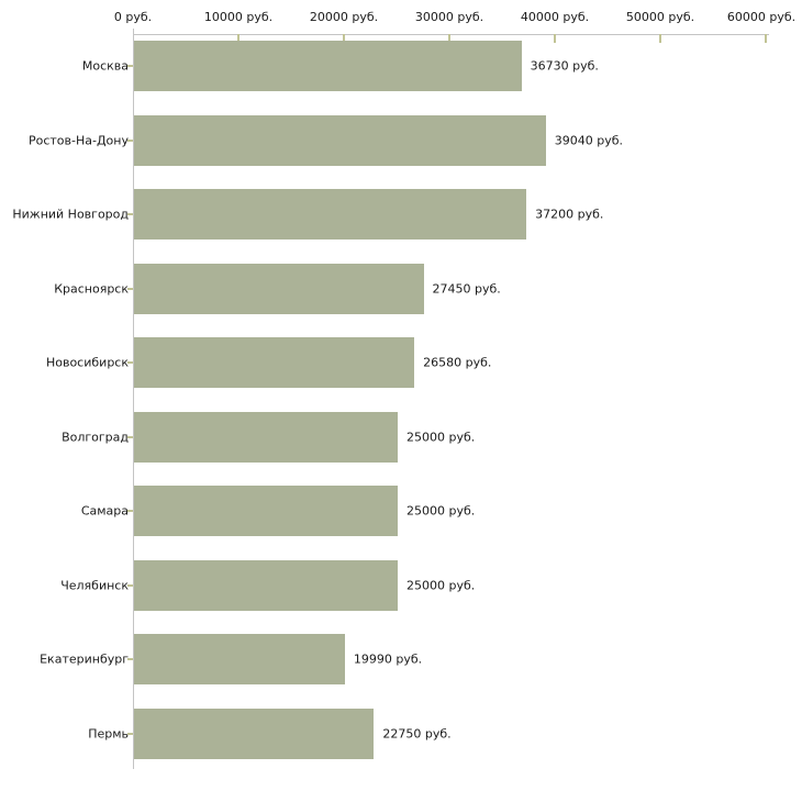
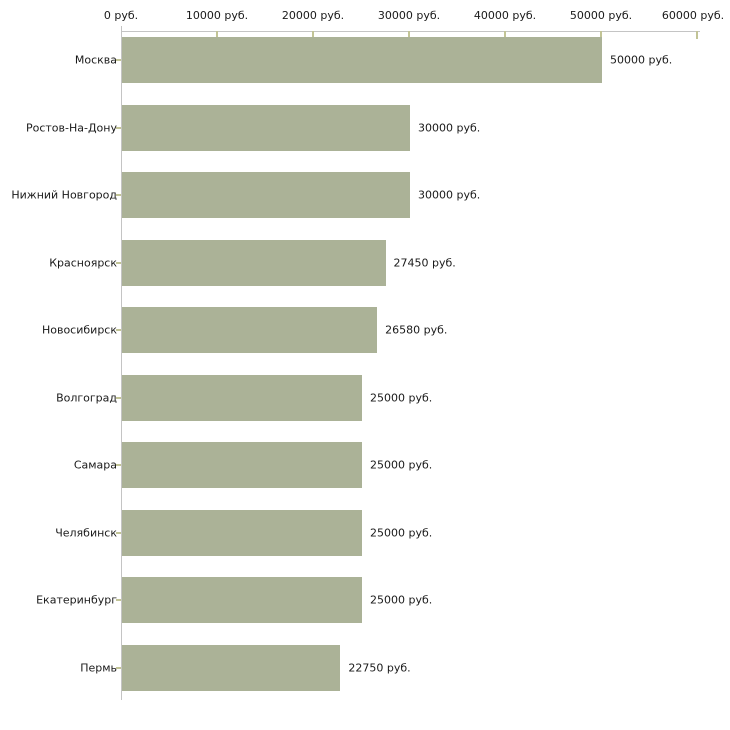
Москва: 36730 -> 50000
Ростов-На-Дону: 39040 -> 30000
Нижний Новгород: 37200 -> 30000
Екатеринбург: 19990 -> 25000
